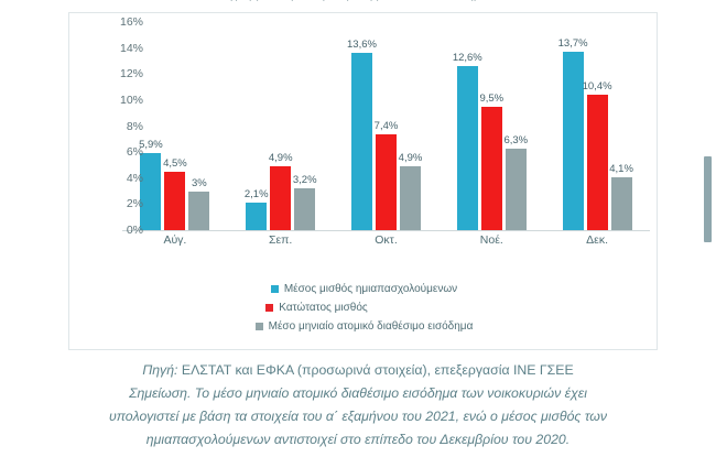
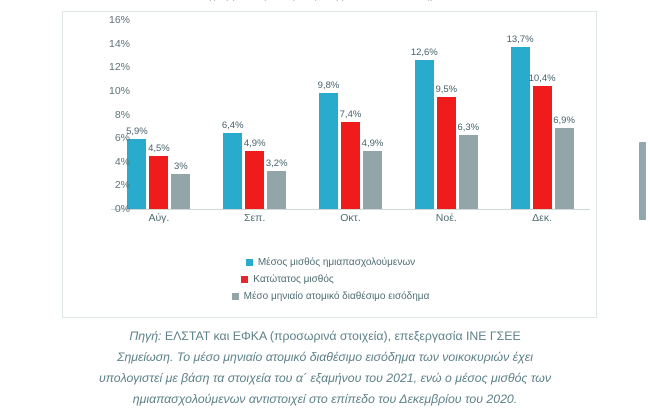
Μέσος μισθός ημιαπασχολούμενων/Σεπ.: 2,1% -> 6,4%
Μέσος μισθός ημιαπασχολούμενων/Οκτ.: 13,6% -> 9,8%
Μέσο μηνιαίο ατομικό διαθέσιμο εισόδημα/Δεκ.: 4,1% -> 6,9%
